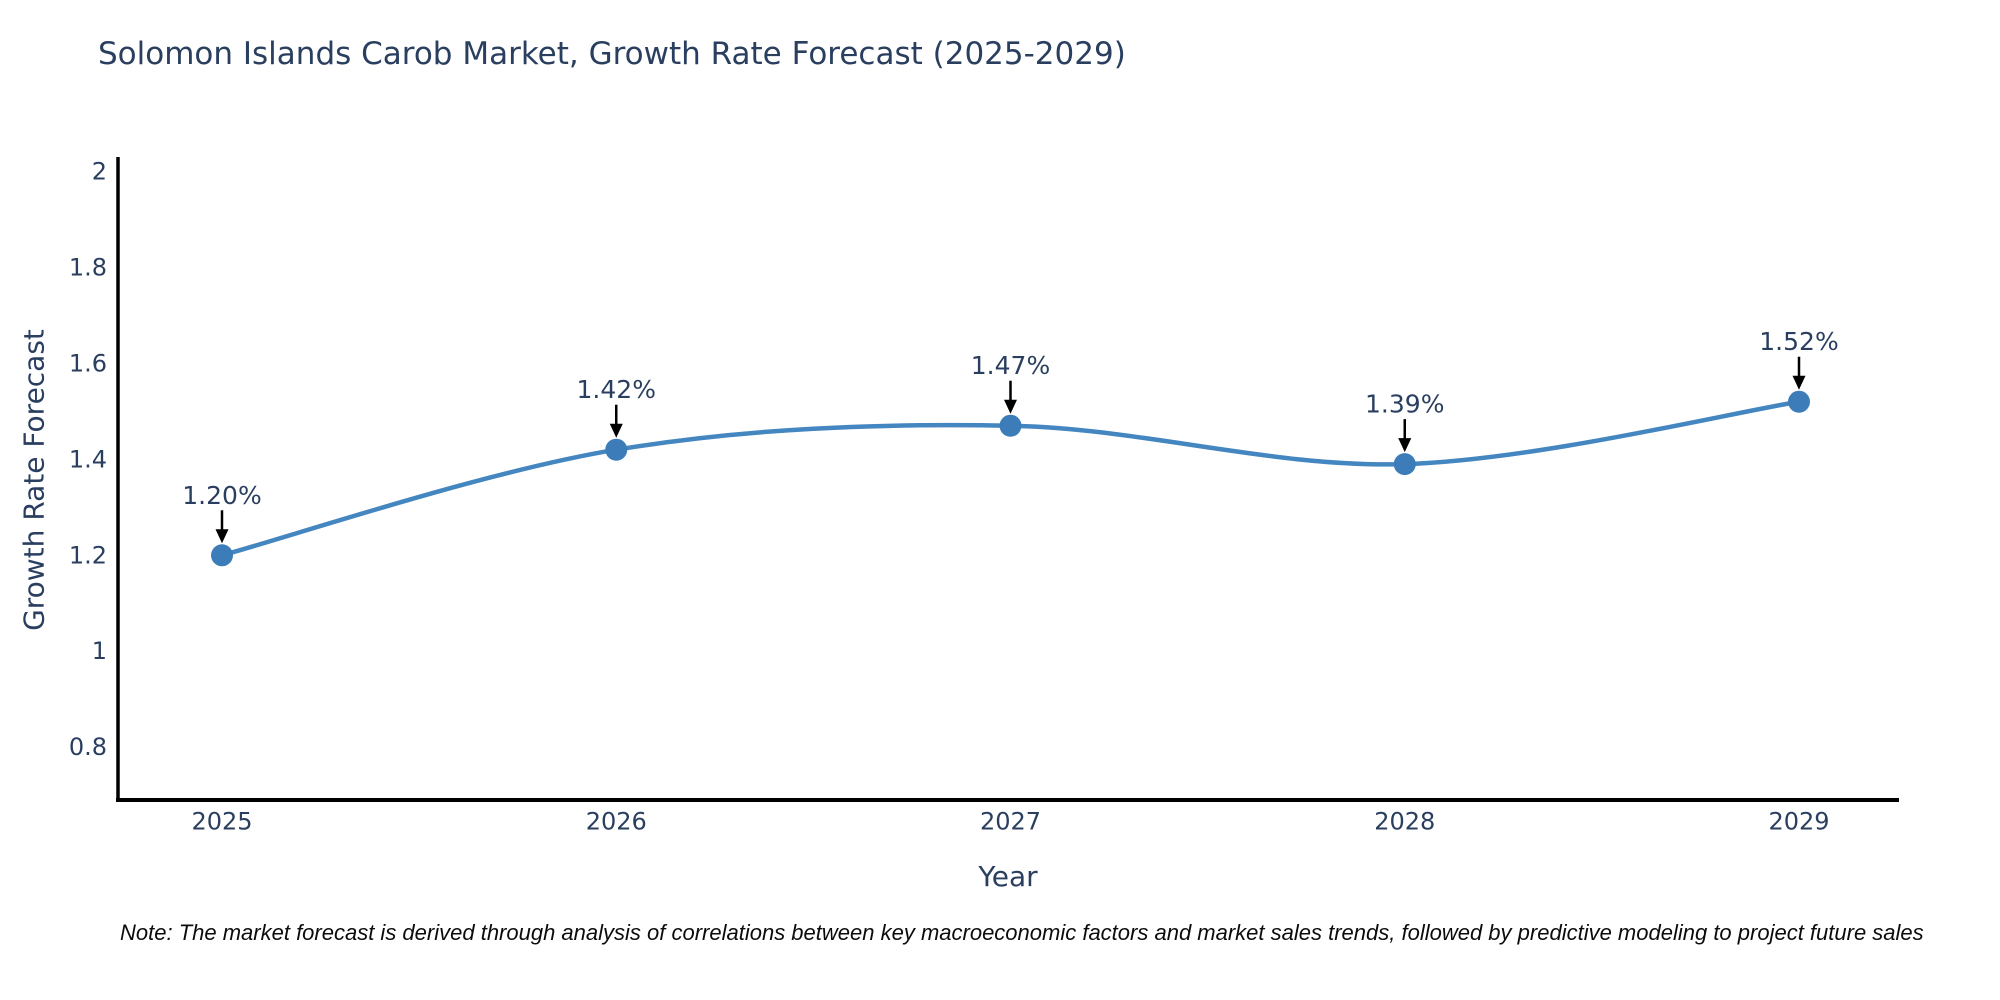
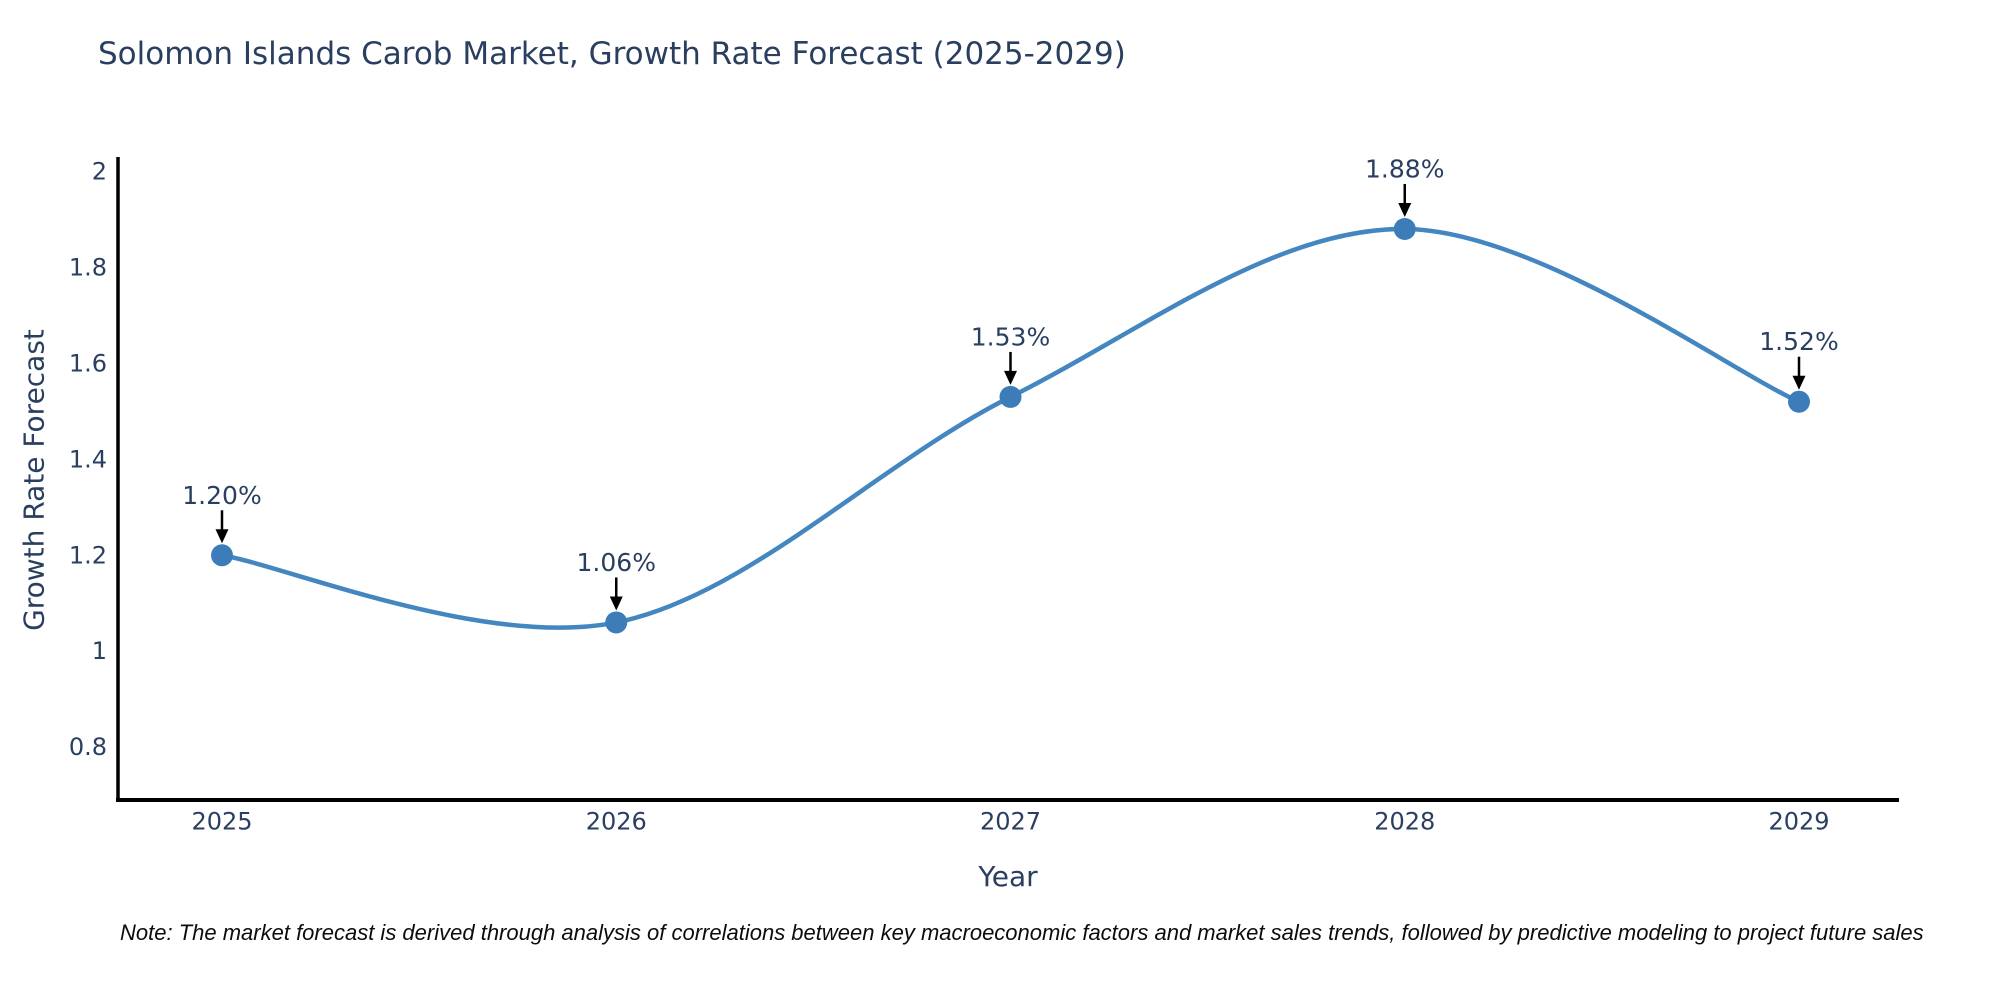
2026: 1.42% -> 1.06%
2027: 1.47% -> 1.53%
2028: 1.39% -> 1.88%
